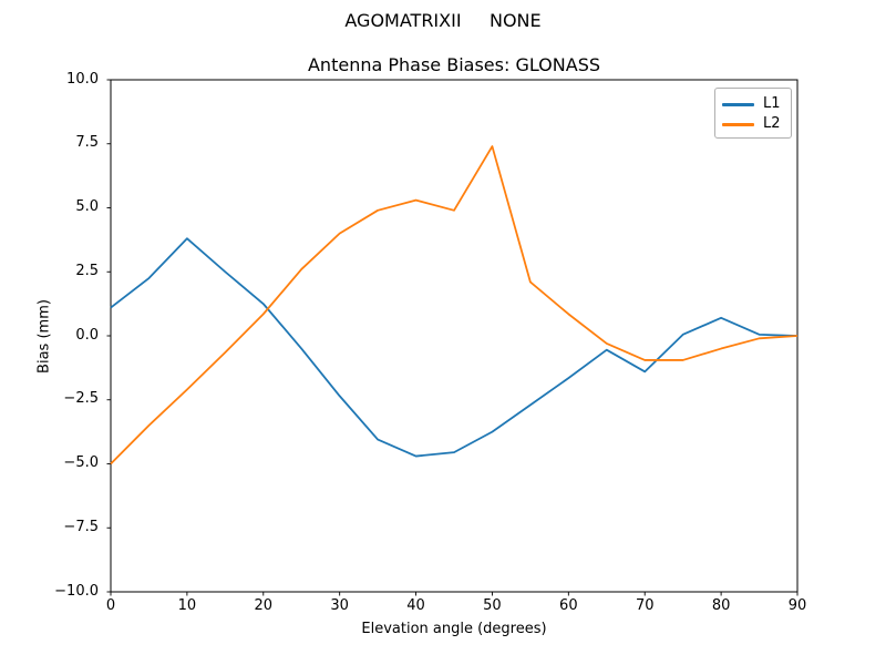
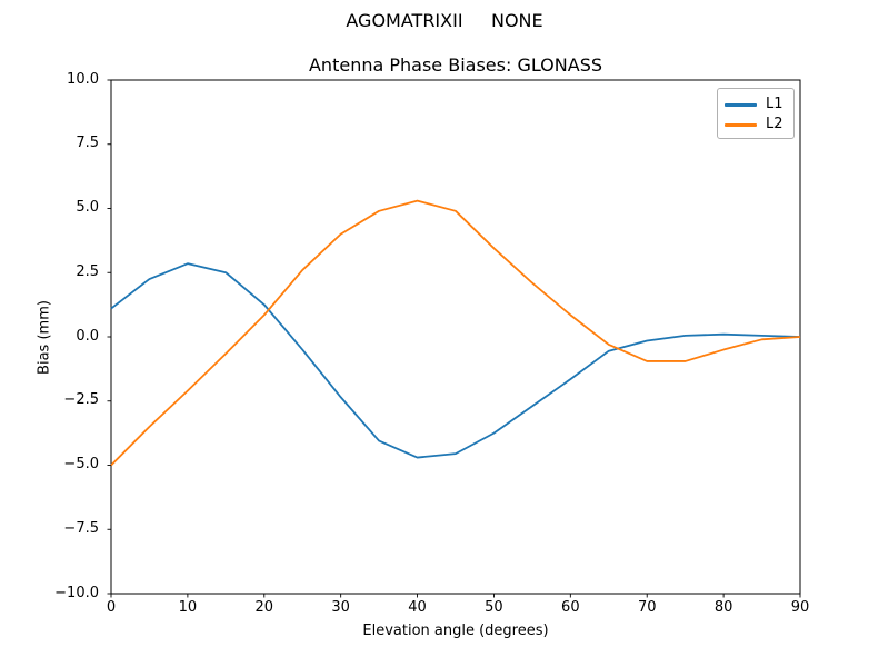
L1/10: 3.8 -> 2.9
L2/50: 7.4 -> 3.5
L1/70: -1.4 -> -0.1
L1/80: 0.7 -> 0.1
